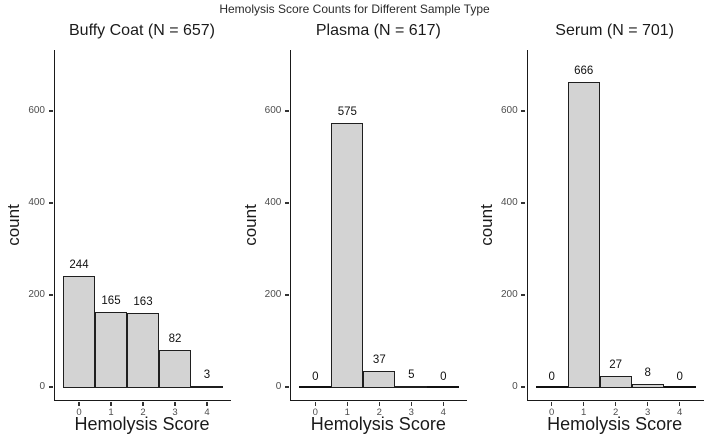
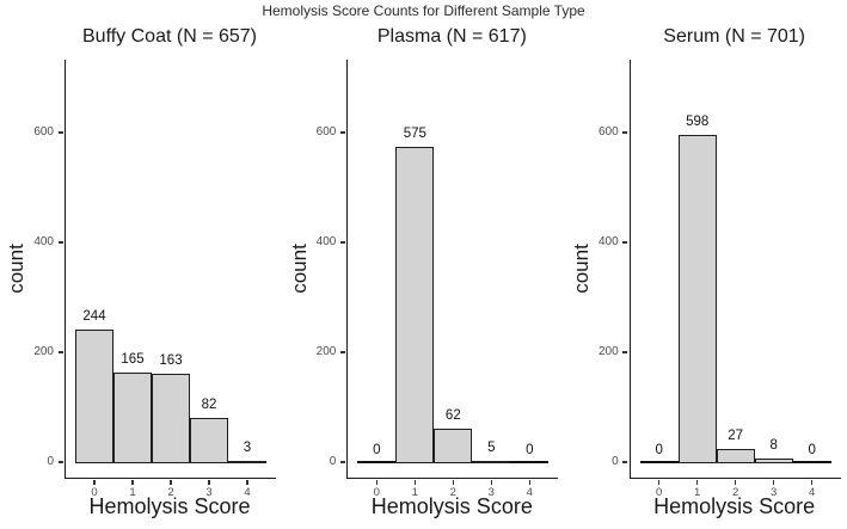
Plasma (N = 617)/2: 37 -> 62
Serum (N = 701)/1: 666 -> 598
